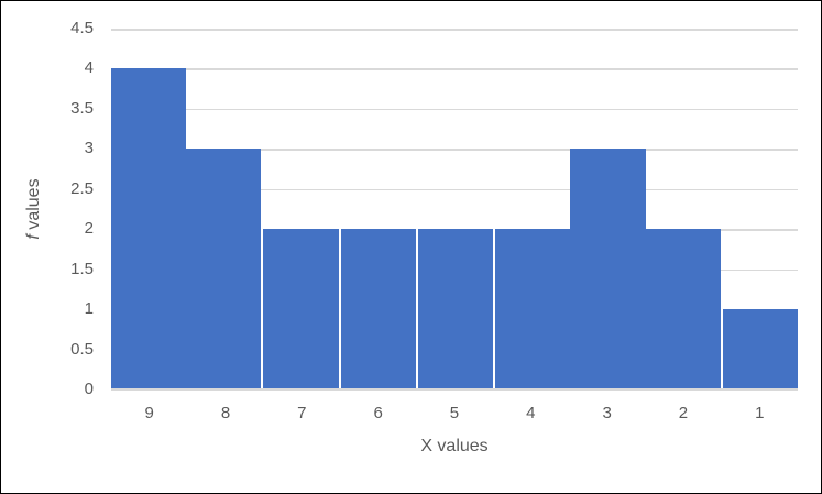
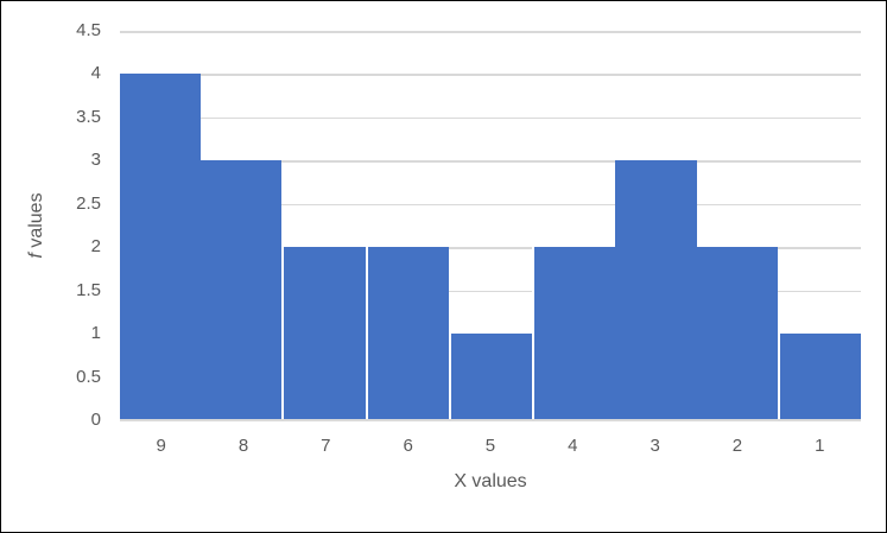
5: 2 -> 1
